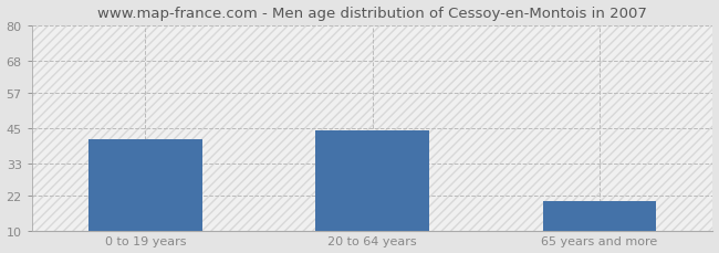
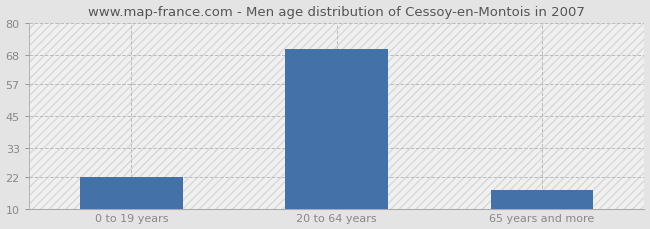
0 to 19 years: 41 -> 22
20 to 64 years: 44 -> 70
65 years and more: 20 -> 17
